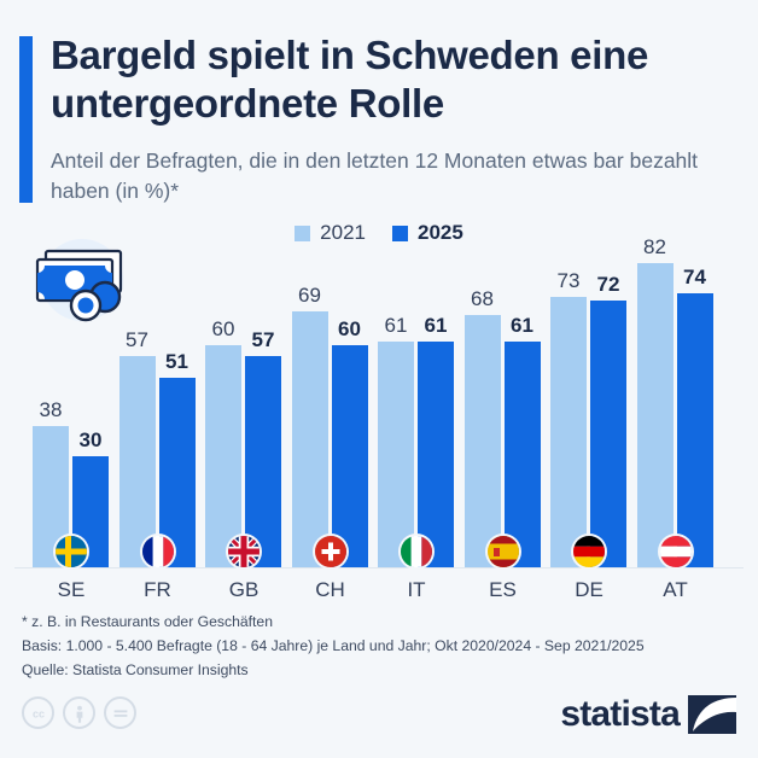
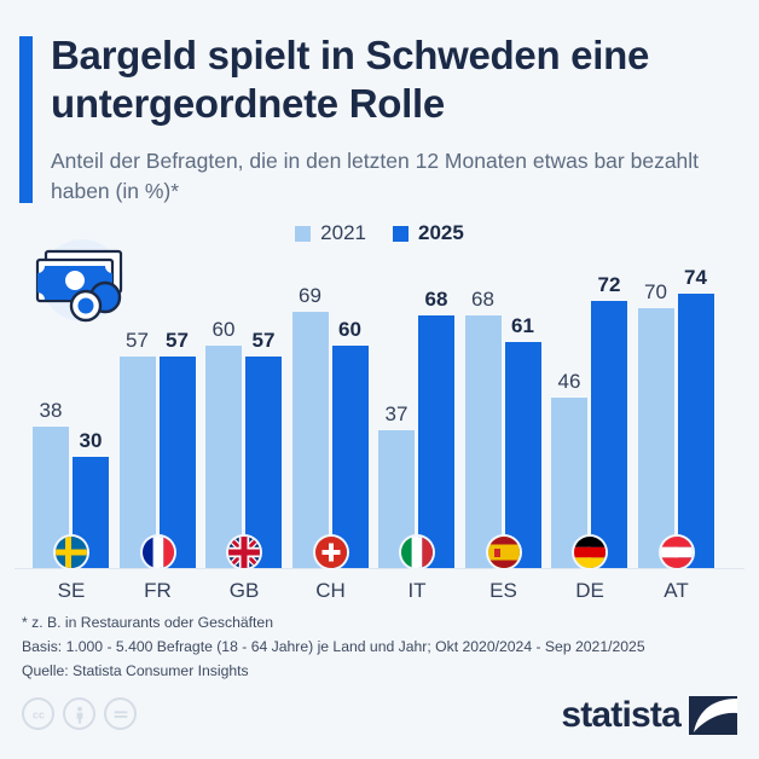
2025/FR: 51 -> 57
2021/IT: 61 -> 37
2025/IT: 61 -> 68
2021/DE: 73 -> 46
2021/AT: 82 -> 70
